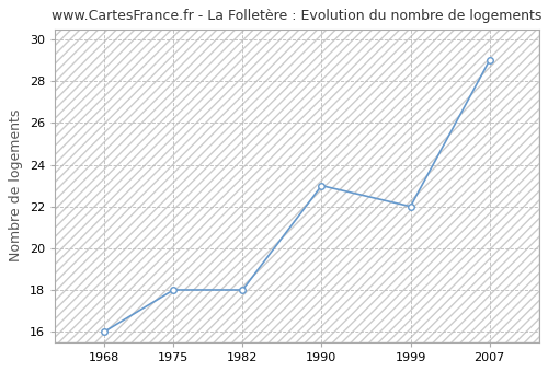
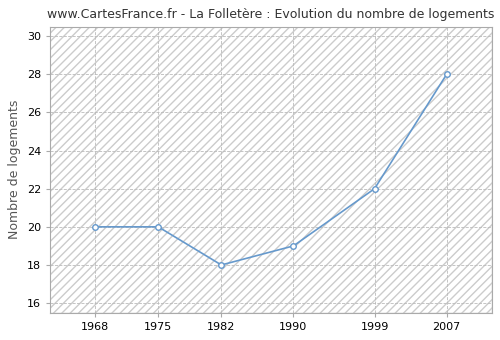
1968: 16 -> 20
1975: 18 -> 20
1990: 23 -> 19
2007: 29 -> 28
